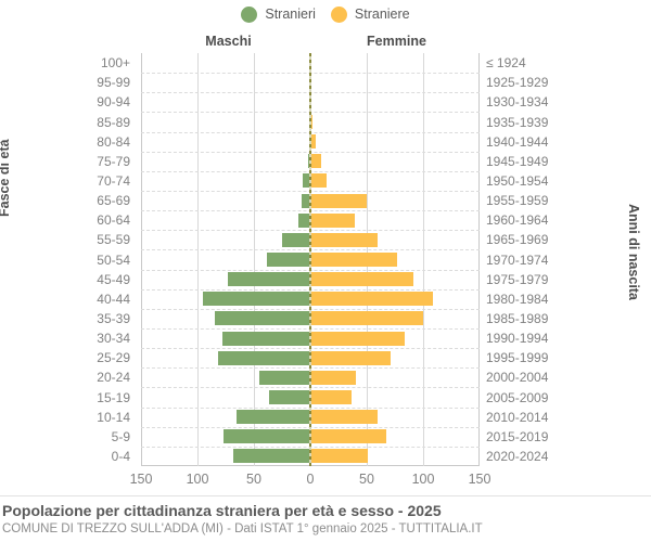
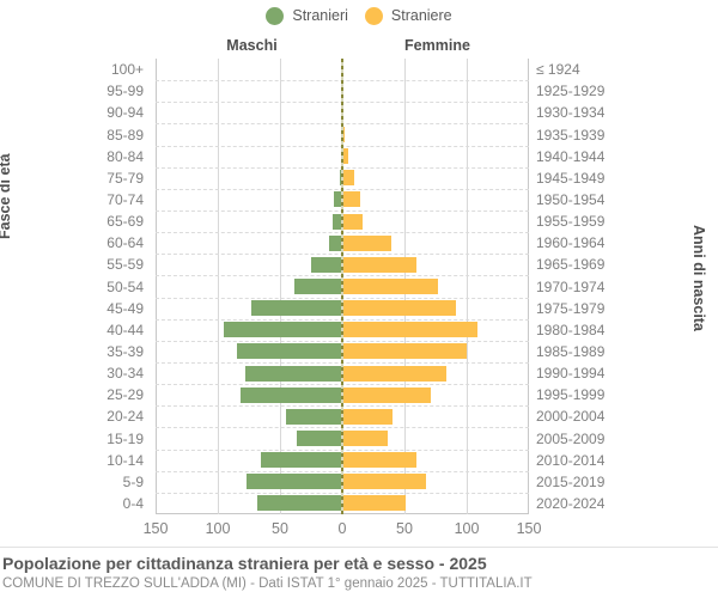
Straniere/65-69: 50 -> 20
